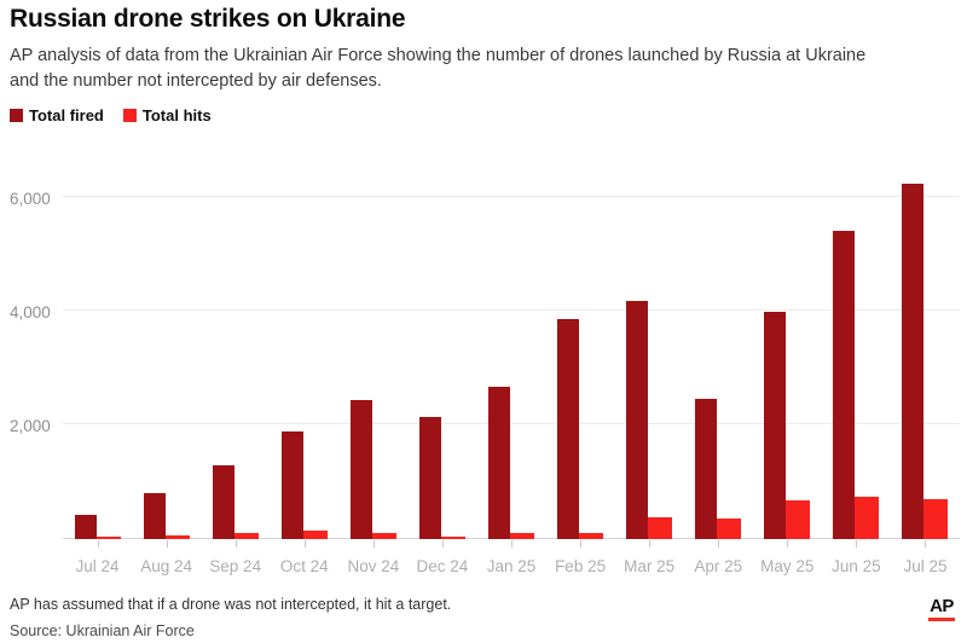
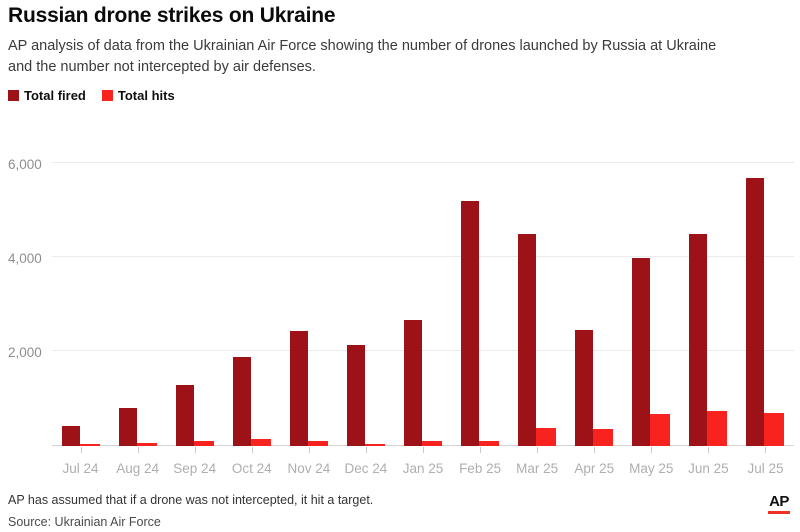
Total fired/Feb 25: 3900 -> 5200
Total fired/Mar 25: 4200 -> 4500
Total fired/Jun 25: 5400 -> 4500
Total fired/Jul 25: 6200 -> 5700
